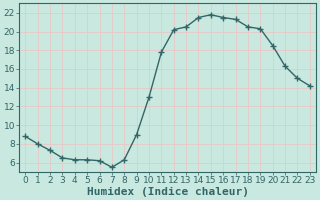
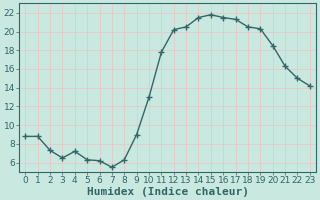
1: 8.0 -> 8.8
4: 6.3 -> 7.2
